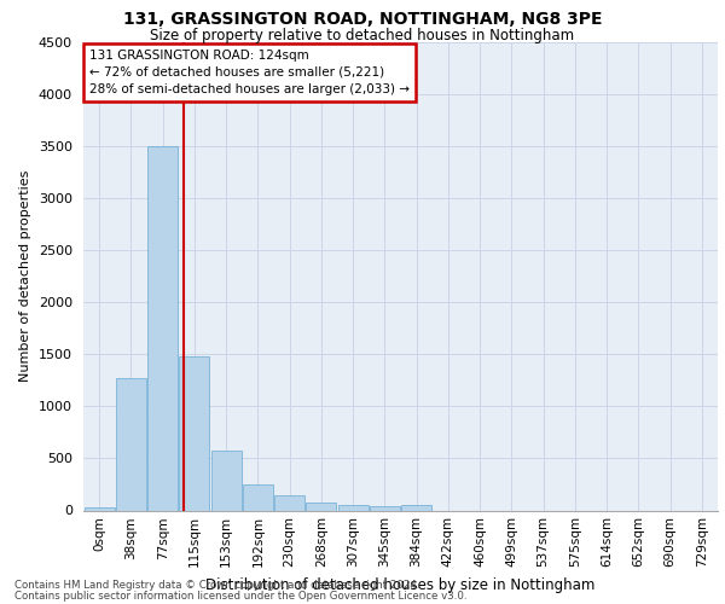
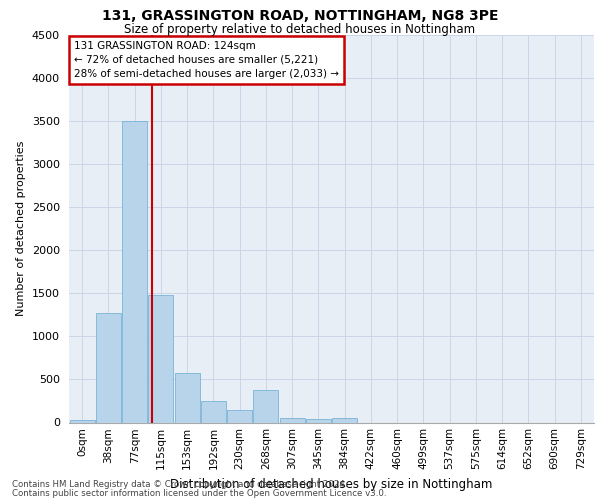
268sqm: 80 -> 380
